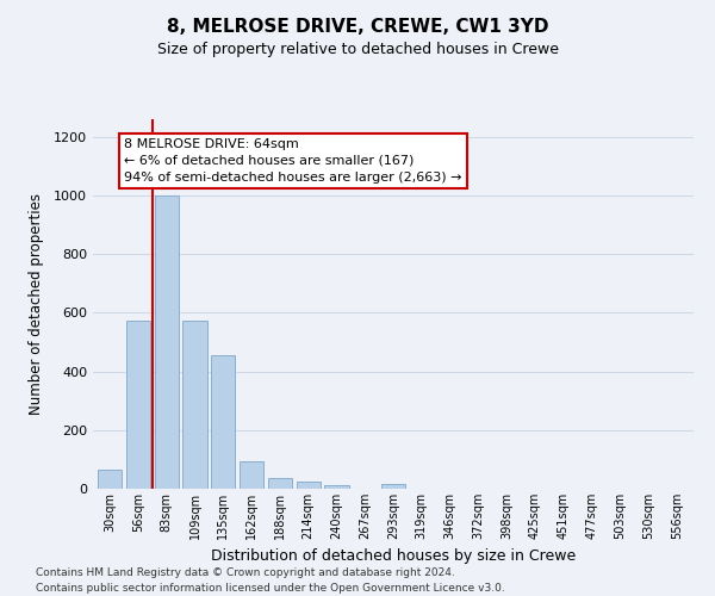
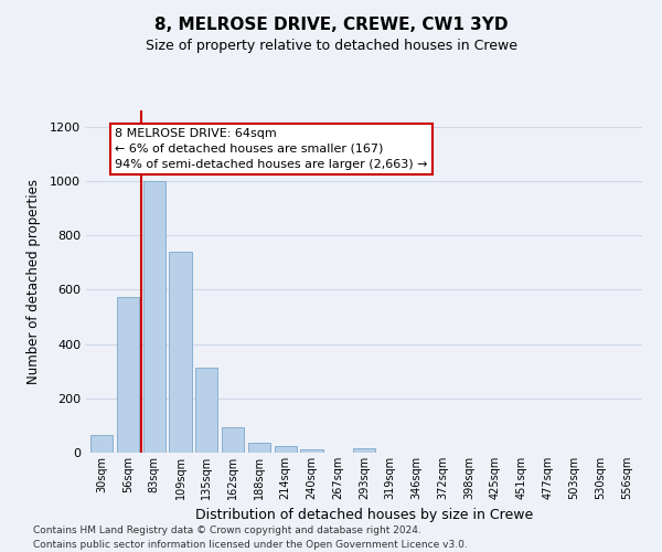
109sqm: 575 -> 740
135sqm: 455 -> 315
